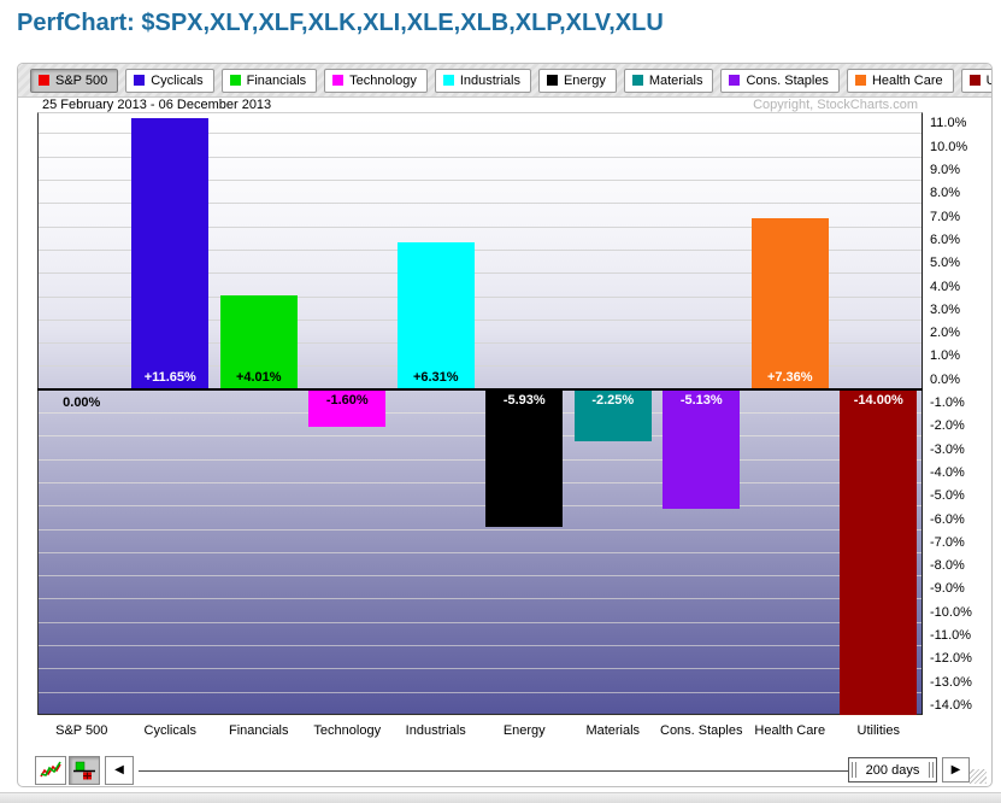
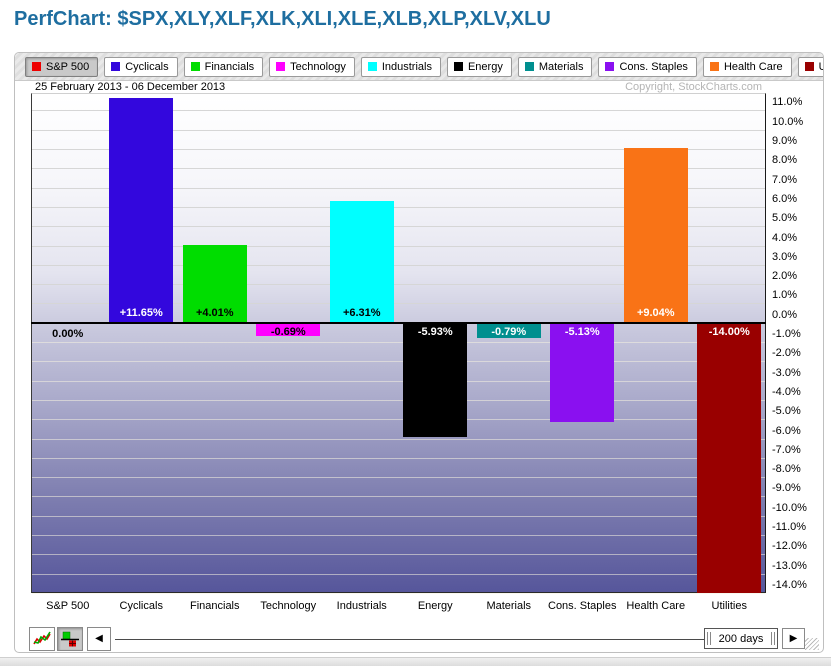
Technology: -1.60% -> -0.69%
Materials: -2.25% -> -0.79%
Health Care: +7.36% -> +9.04%
